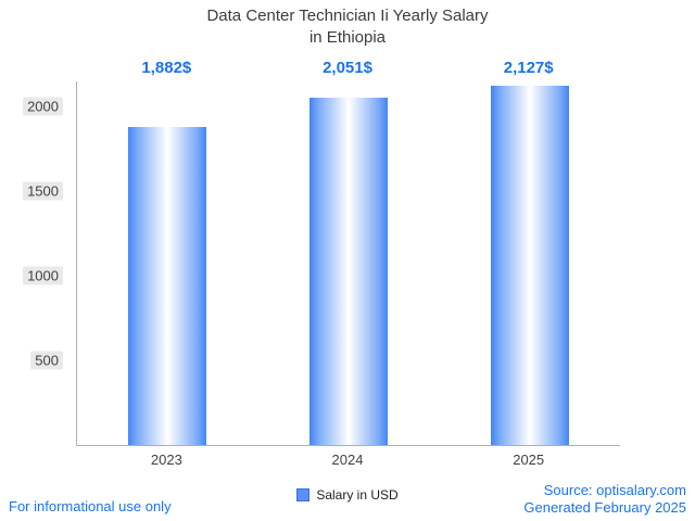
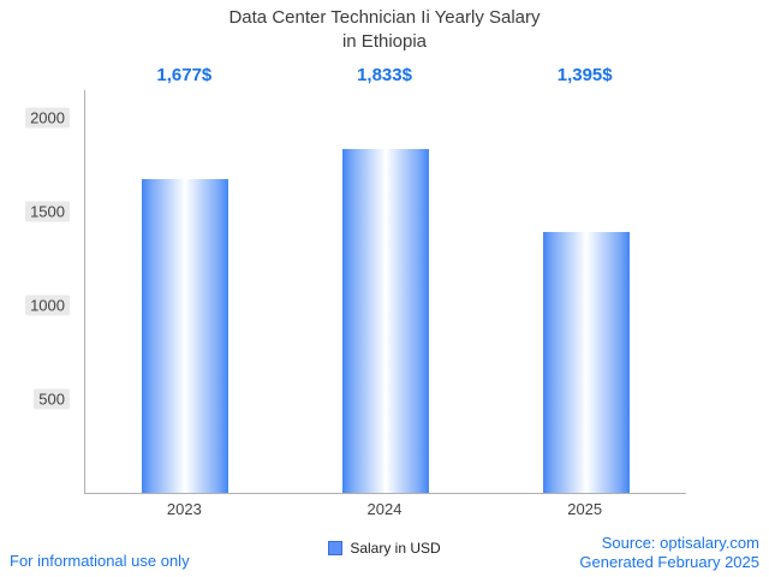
2023: 1,882 -> 1,677
2024: 2,051 -> 1,833
2025: 2,127 -> 1,395
